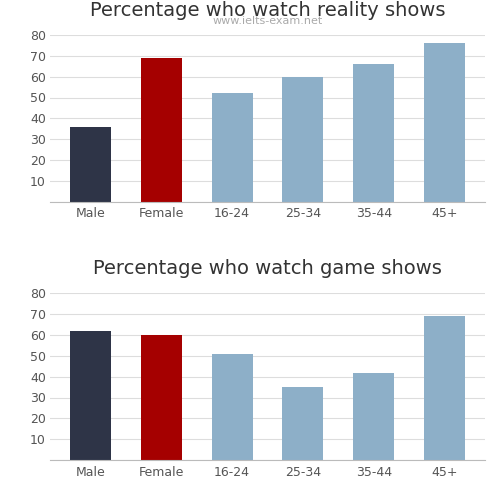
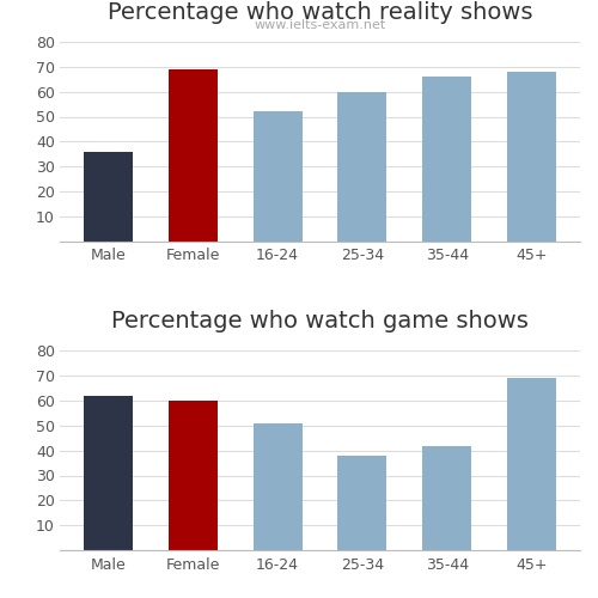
Percentage who watch reality shows/45+: 76 -> 68
Percentage who watch game shows/25-34: 35 -> 38
